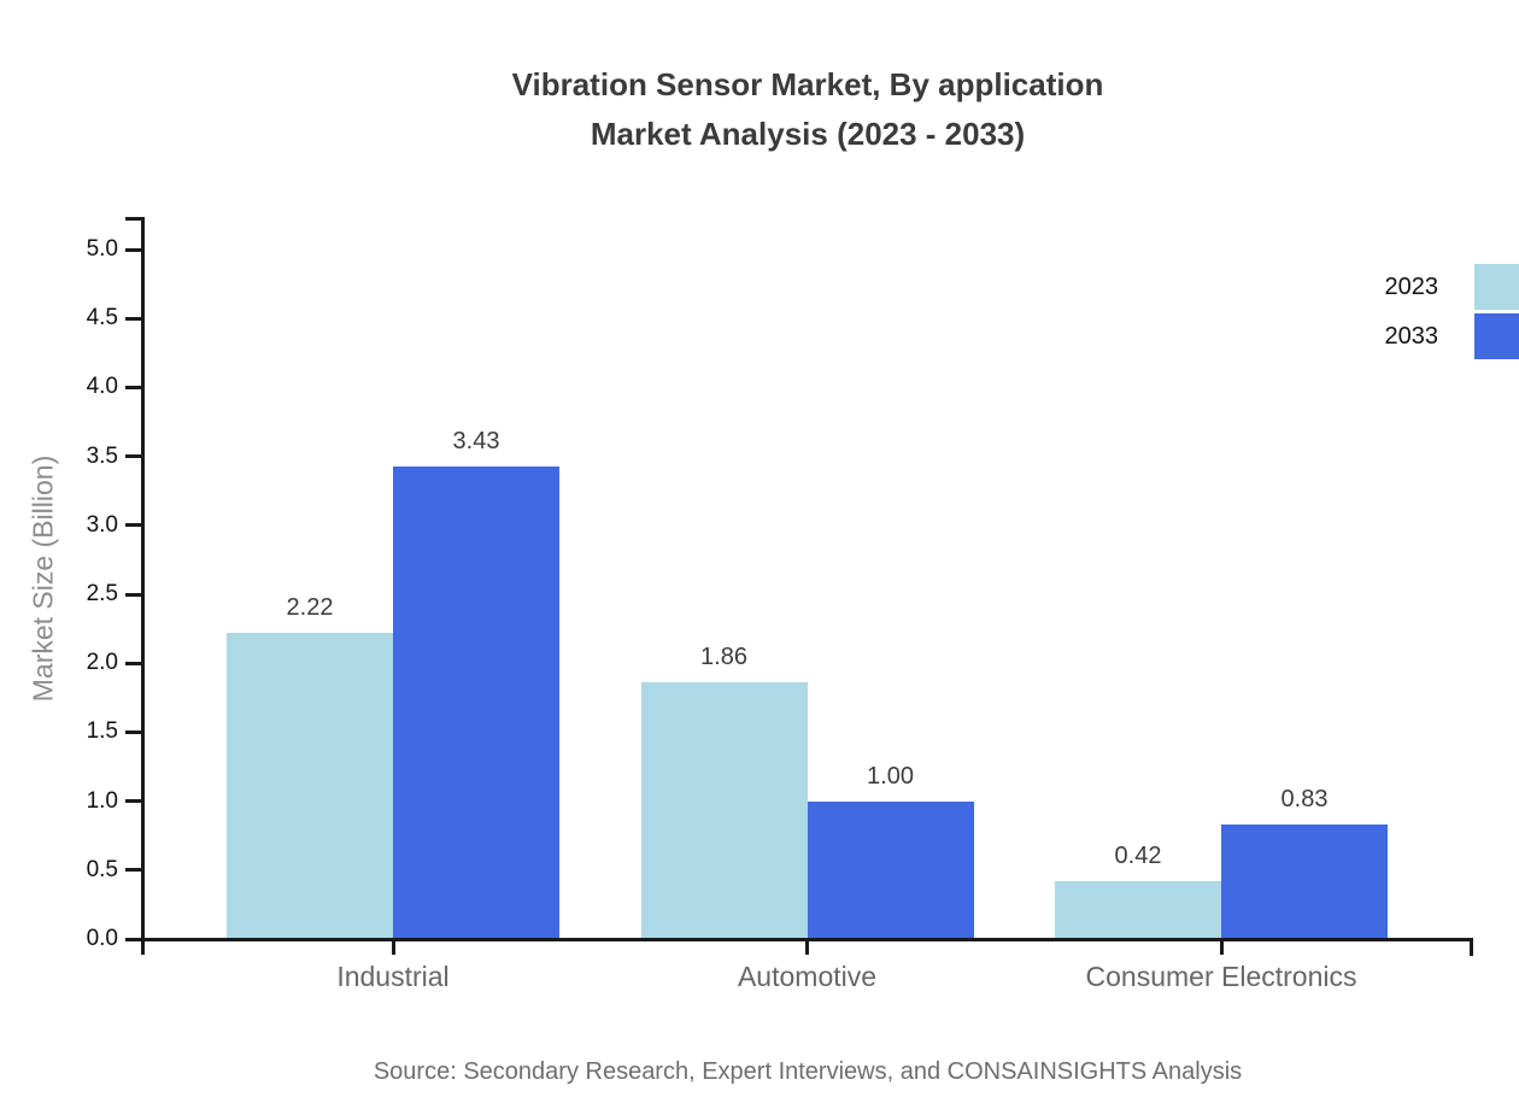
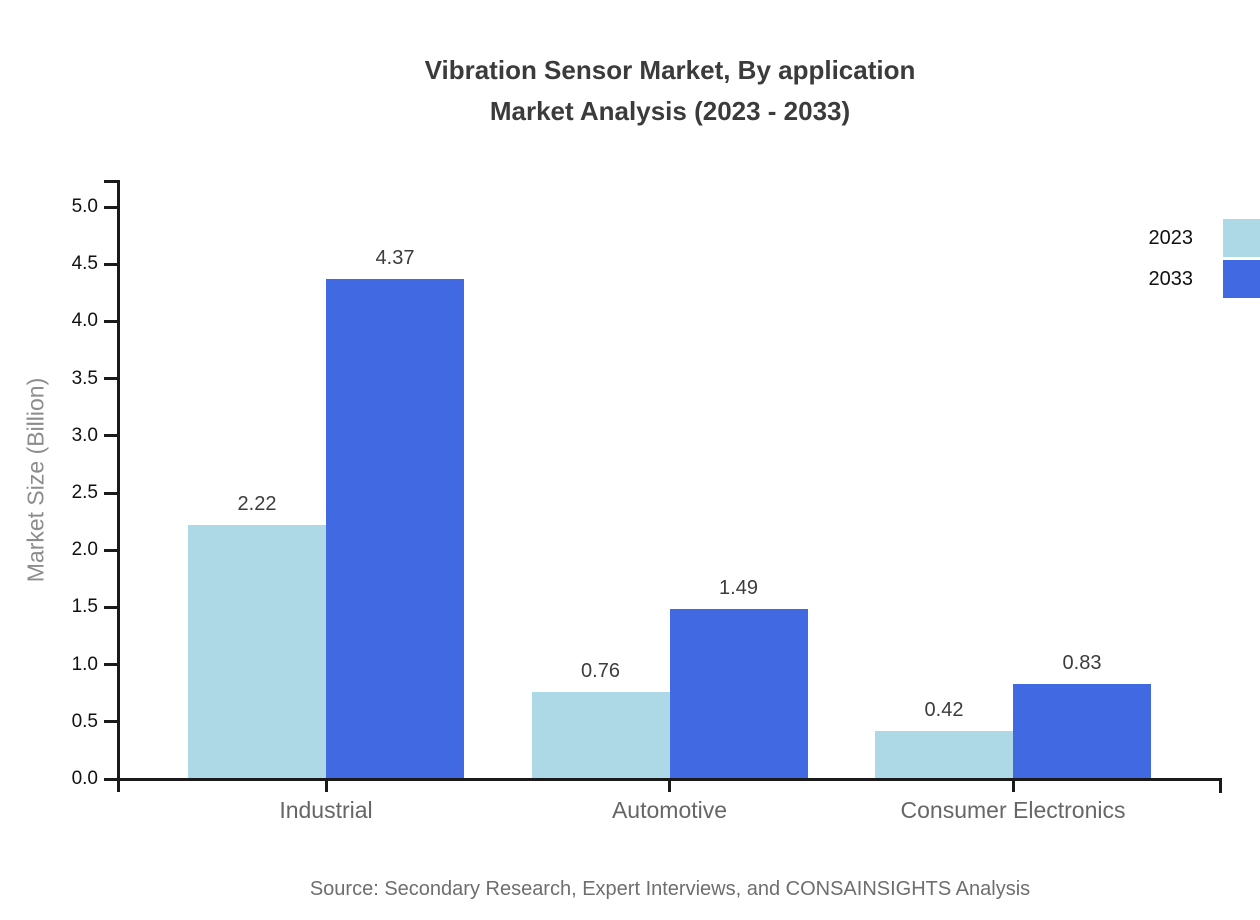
2033/Industrial: 3.43 -> 4.37
2023/Automotive: 1.86 -> 0.76
2033/Automotive: 1.00 -> 1.49
